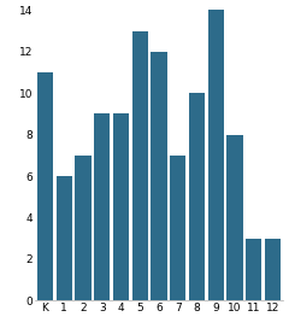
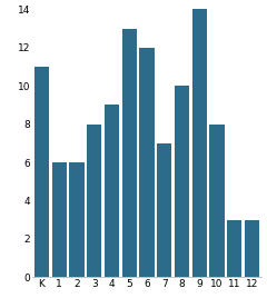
2: 7 -> 6
3: 9 -> 8
